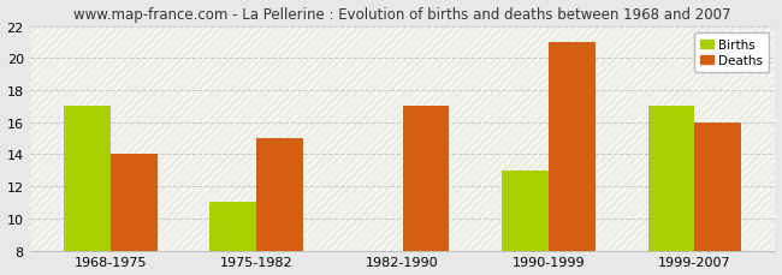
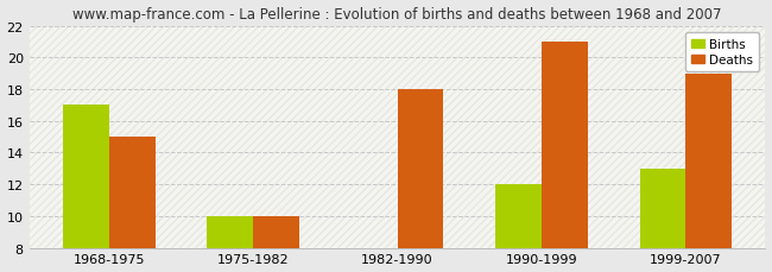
Deaths/1968-1975: 14 -> 15
Births/1975-1982: 11 -> 10
Deaths/1975-1982: 15 -> 10
Deaths/1982-1990: 17 -> 18
Births/1990-1999: 13 -> 12
Births/1999-2007: 17 -> 13
Deaths/1999-2007: 16 -> 19
